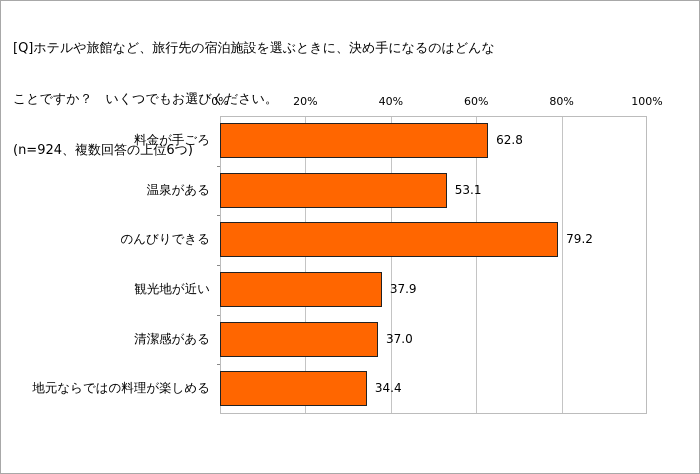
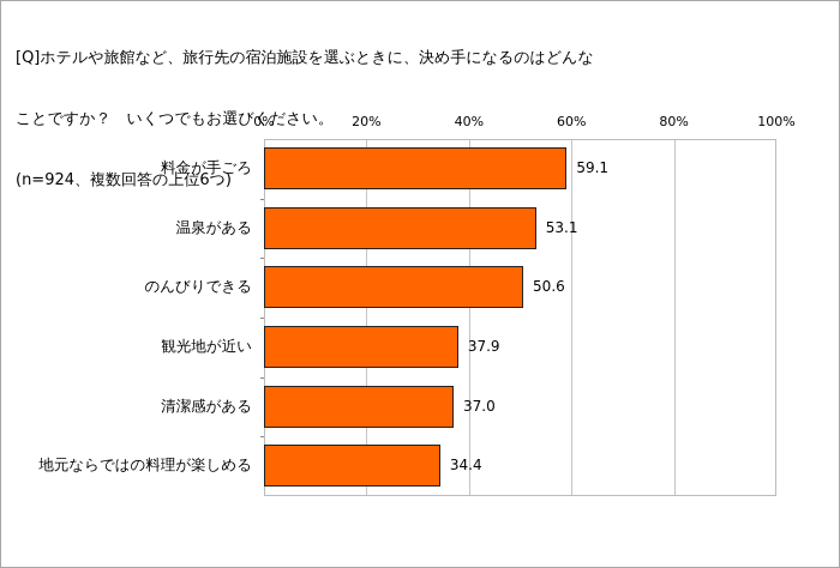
料金が手ごろ: 62.8 -> 59.1
のんびりできる: 79.2 -> 50.6
